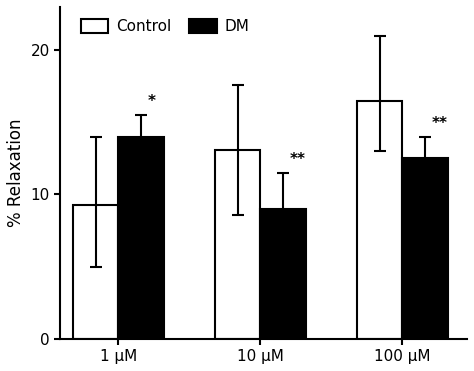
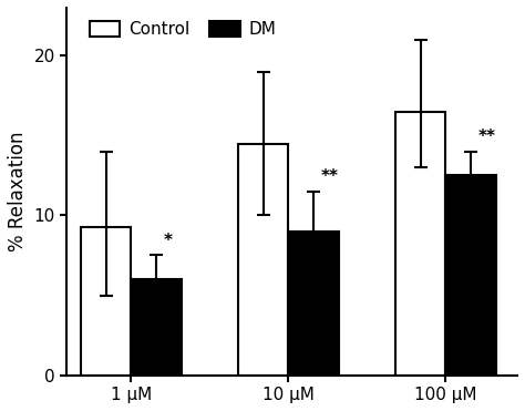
DM/1 μM: 14.0 -> 6.0
Control/10 μM: 13.1 -> 14.5
